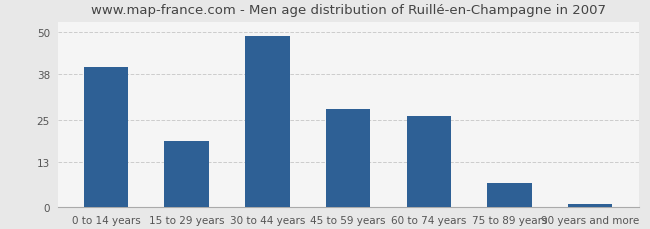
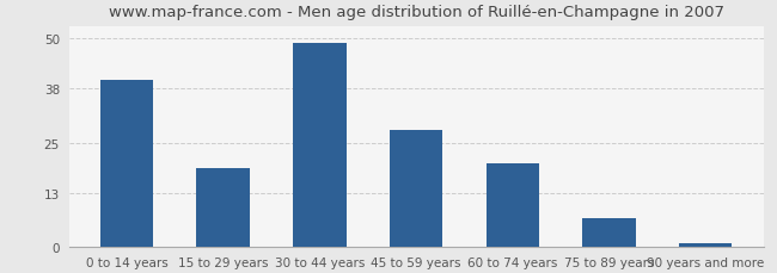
60 to 74 years: 26 -> 20
